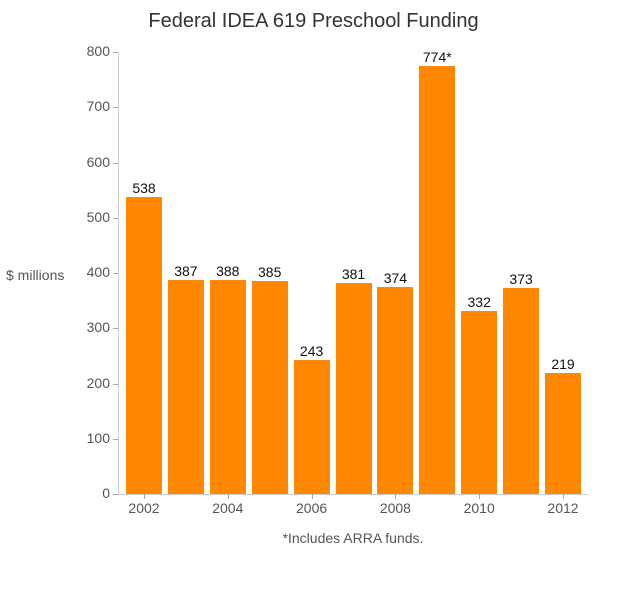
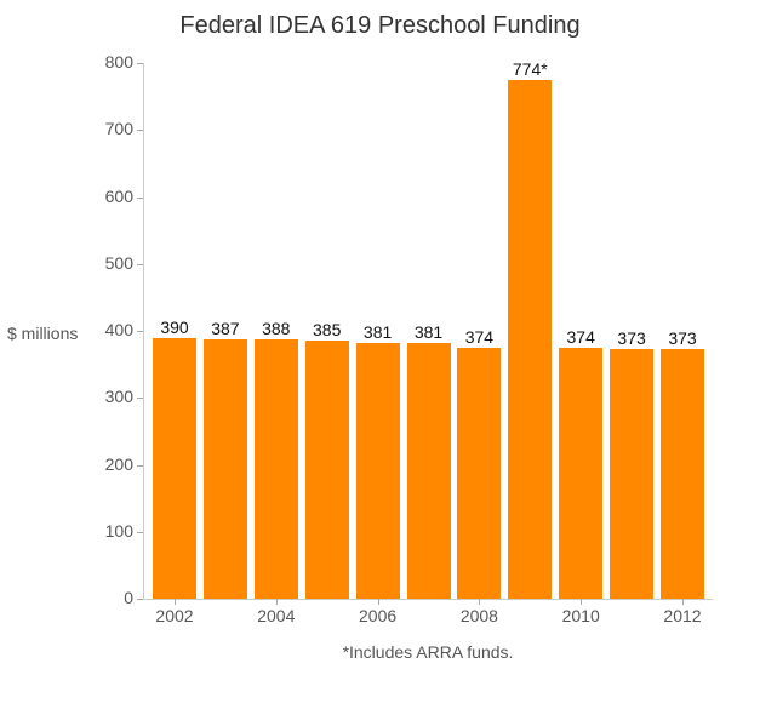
2002: 538 -> 390
2006: 243 -> 381
2010: 332 -> 374
2012: 219 -> 373
